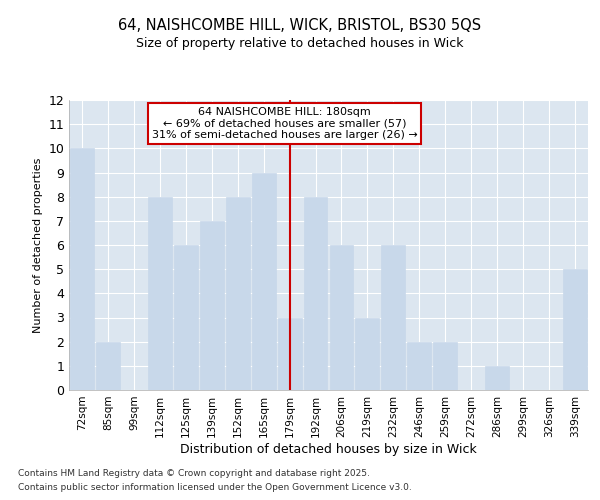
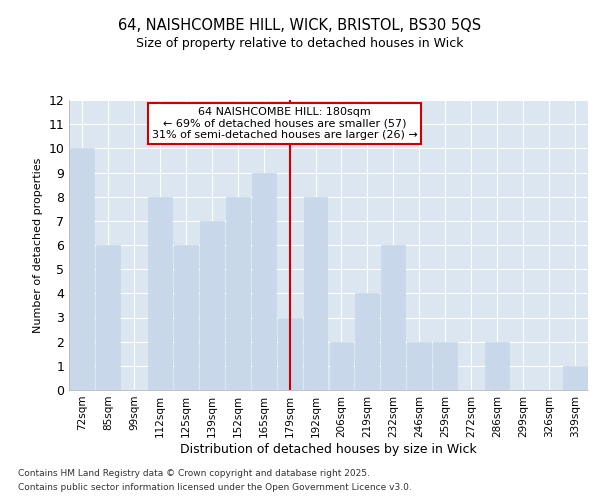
85sqm: 2 -> 6
206sqm: 6 -> 2
219sqm: 3 -> 4
286sqm: 1 -> 2
339sqm: 5 -> 1
